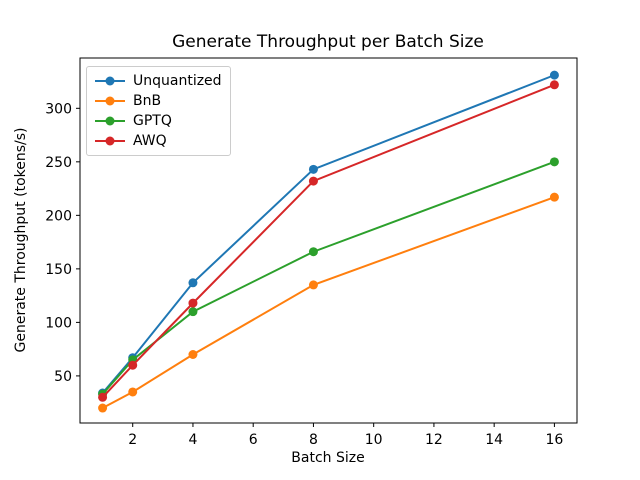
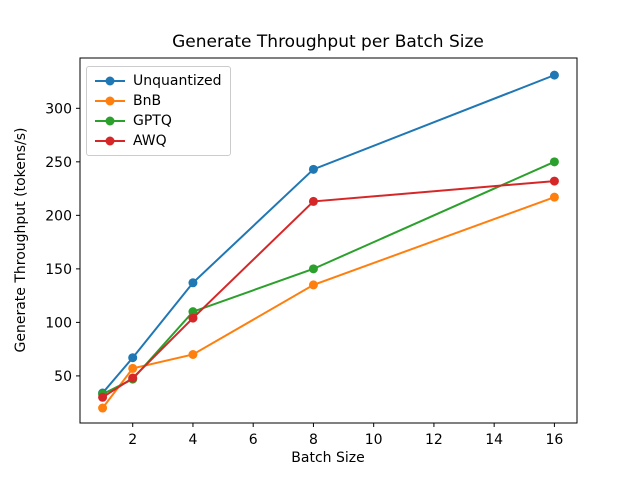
BnB/2: 35 -> 57
GPTQ/2: 65 -> 47
AWQ/2: 60 -> 48
AWQ/4: 118 -> 104
GPTQ/8: 166 -> 150
AWQ/8: 232 -> 213
AWQ/16: 322 -> 232
